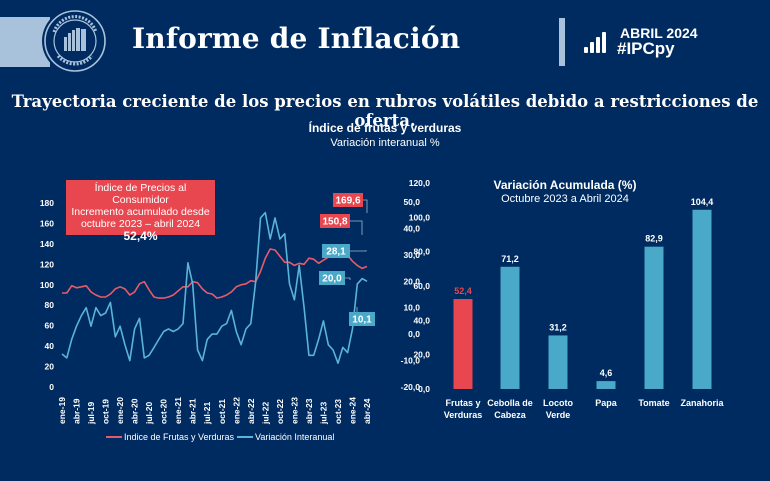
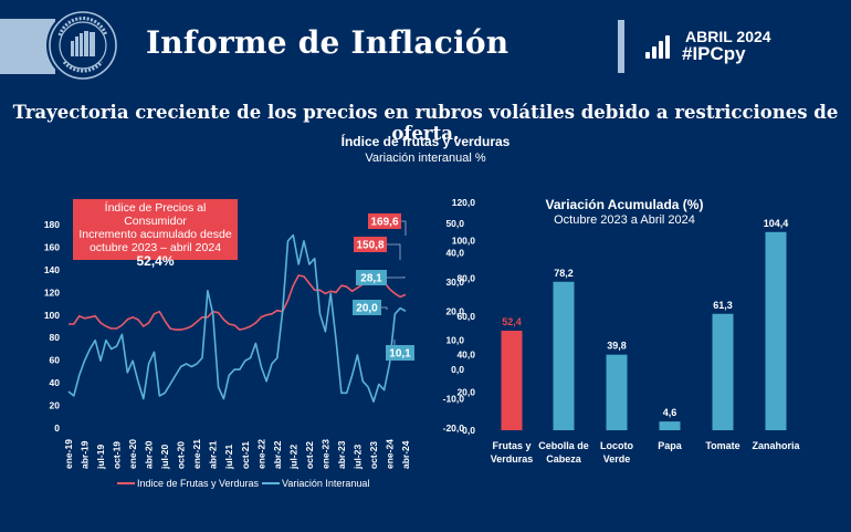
Variación Acumulada (%)/Cebolla de Cabeza: 71,2 -> 78,2
Variación Acumulada (%)/Locoto Verde: 31,2 -> 39,8
Variación Acumulada (%)/Tomate: 82,9 -> 61,3
